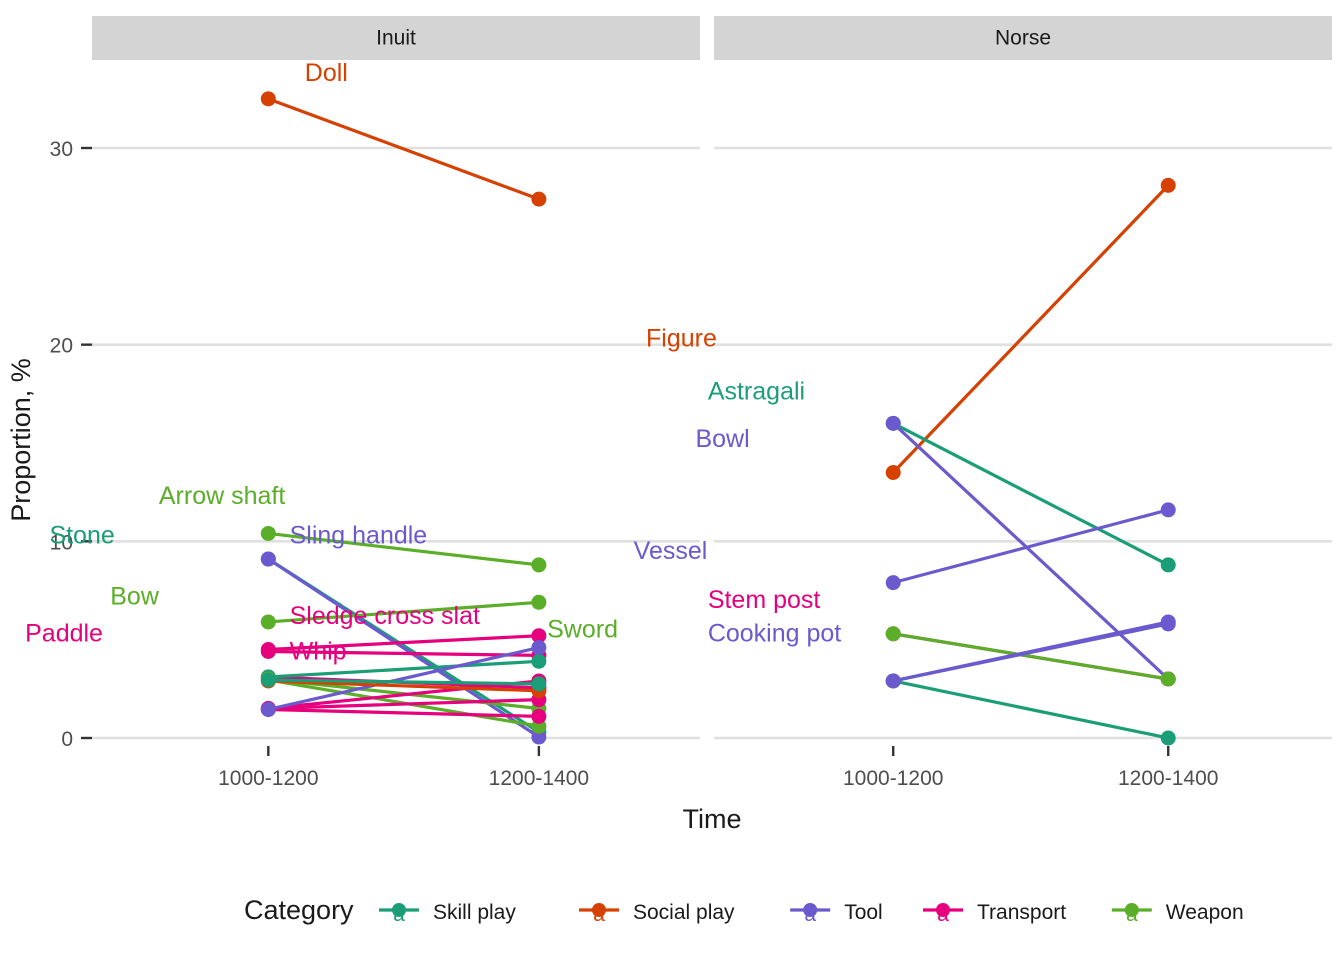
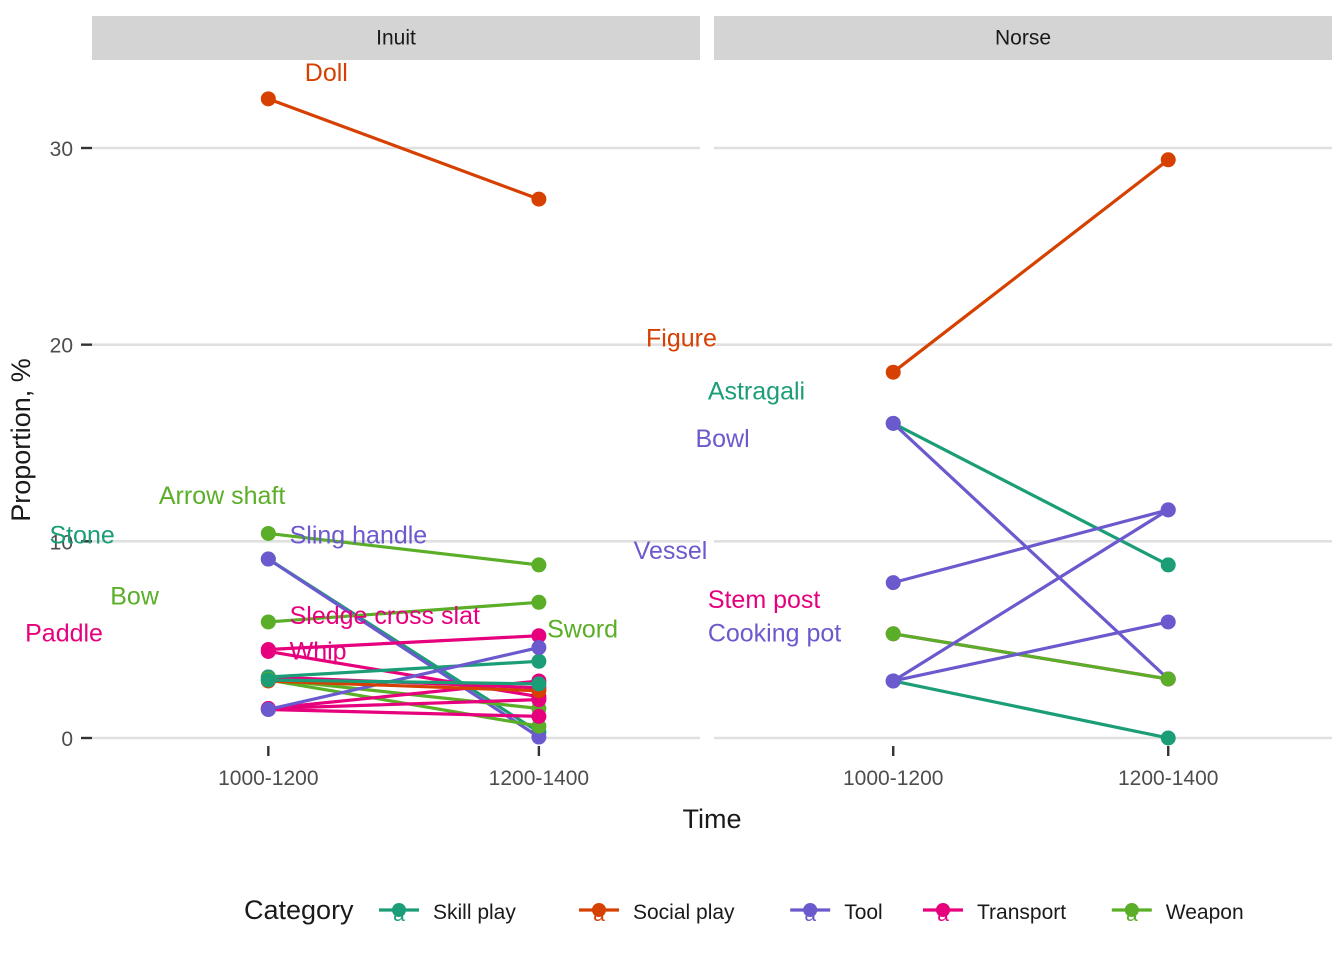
Figure/1000-1200: 13.5 -> 18.6
Paddle/1200-1400: 4.2 -> 2.1
Figure/1200-1400: 28.1 -> 29.4
Cooking pot/1200-1400: 5.8 -> 11.6
